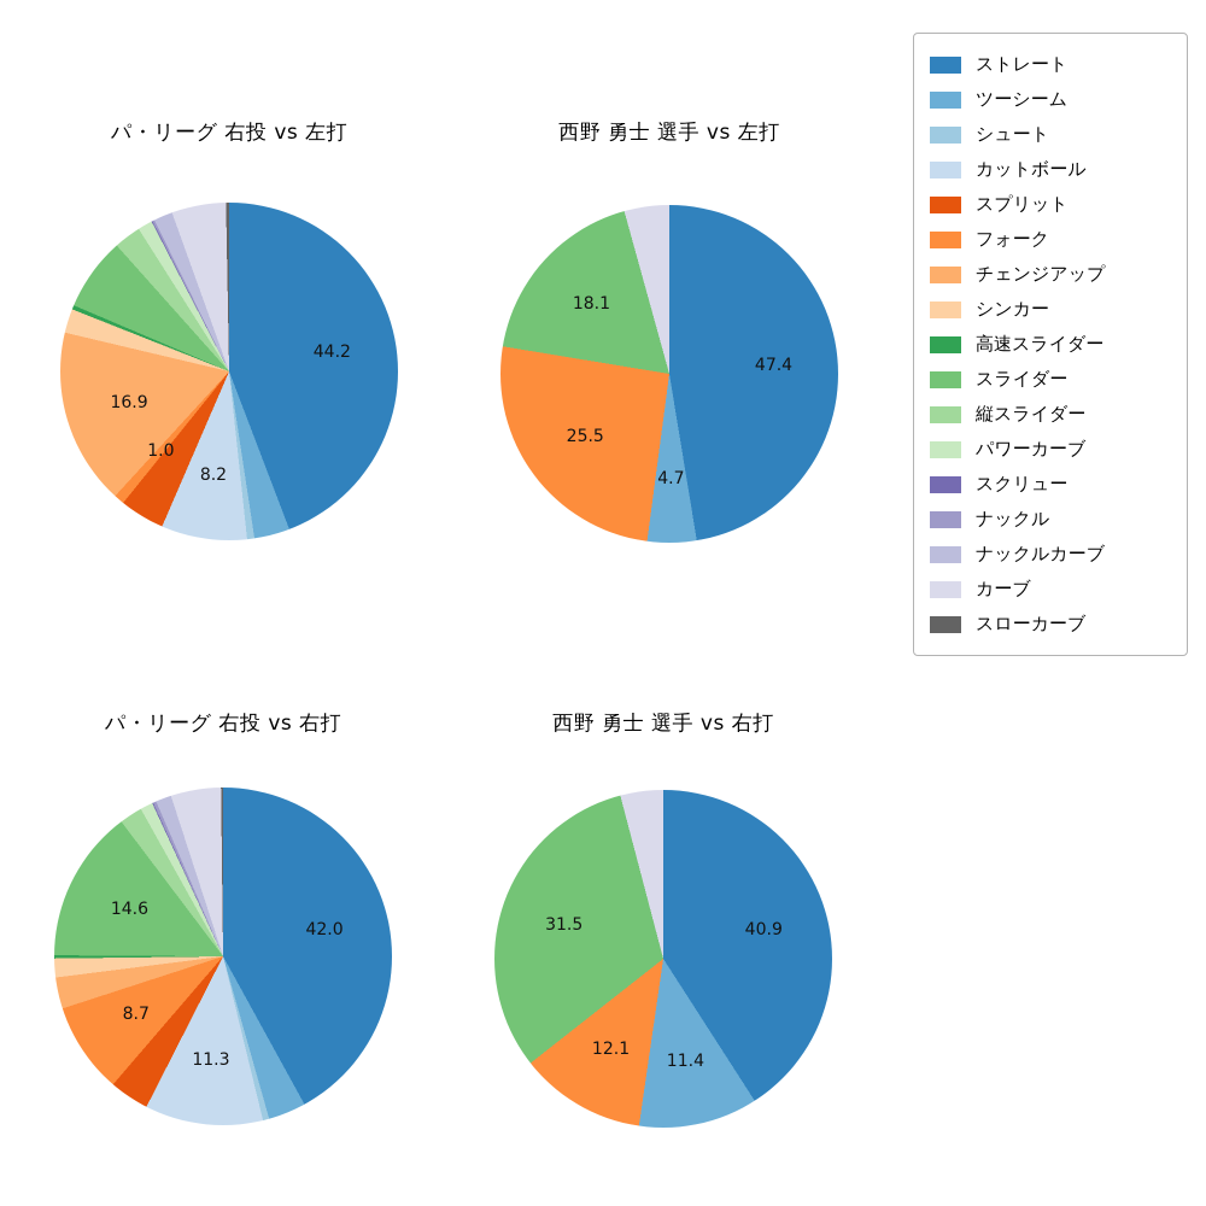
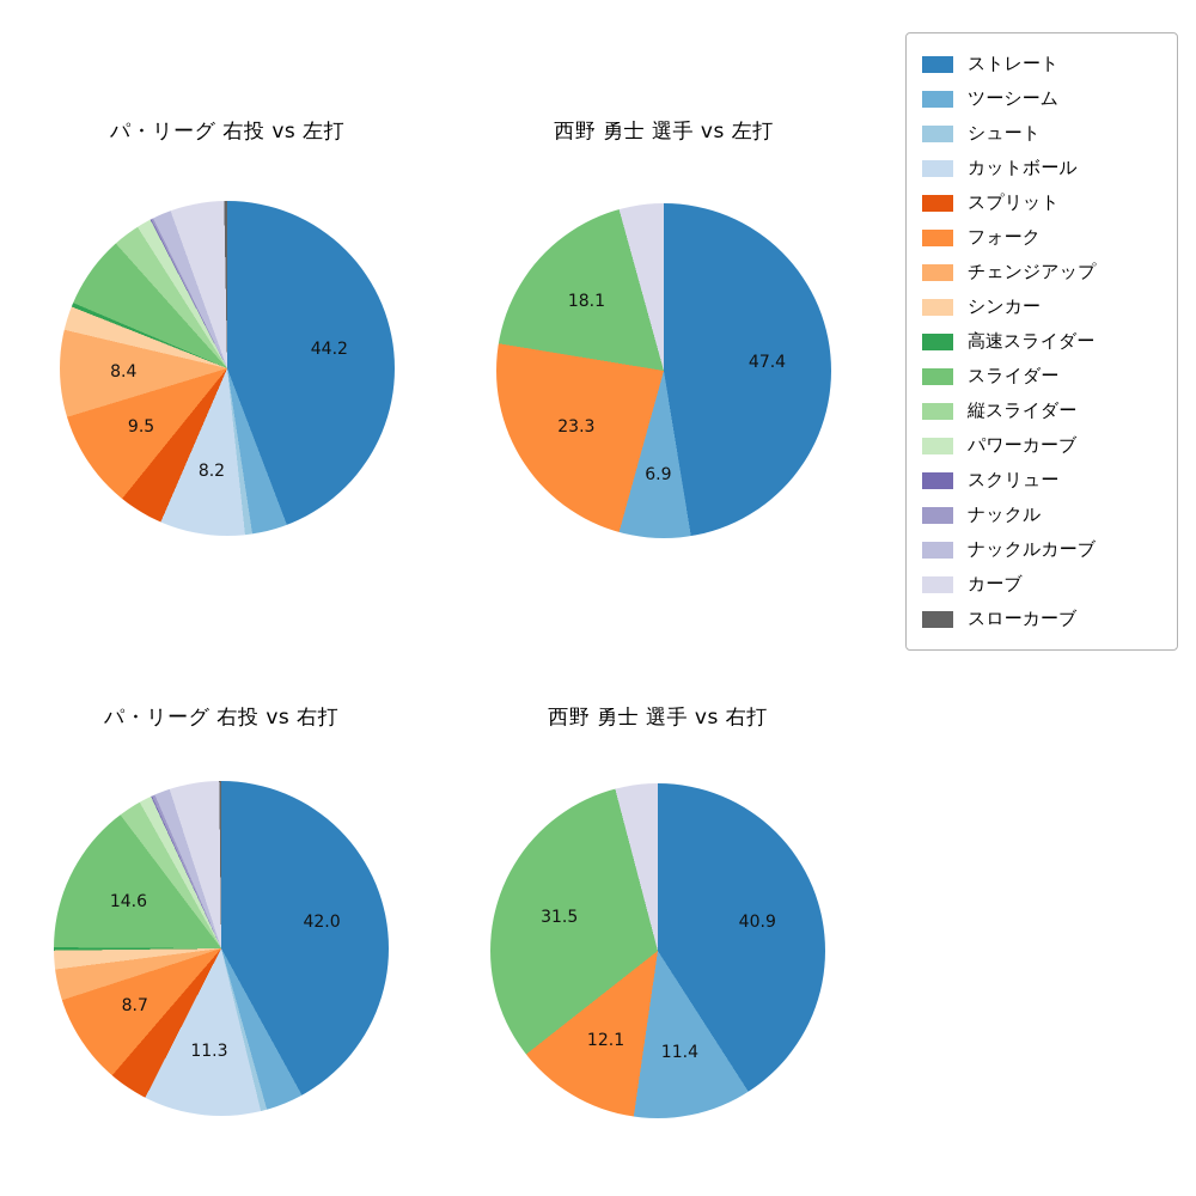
パ・リーグ 右投 vs 左打/フォーク: 1.0 -> 9.5
パ・リーグ 右投 vs 左打/チェンジアップ: 16.9 -> 8.4
西野 勇士 選手 vs 左打/ツーシーム: 4.7 -> 6.9
西野 勇士 選手 vs 左打/フォーク: 25.5 -> 23.3
